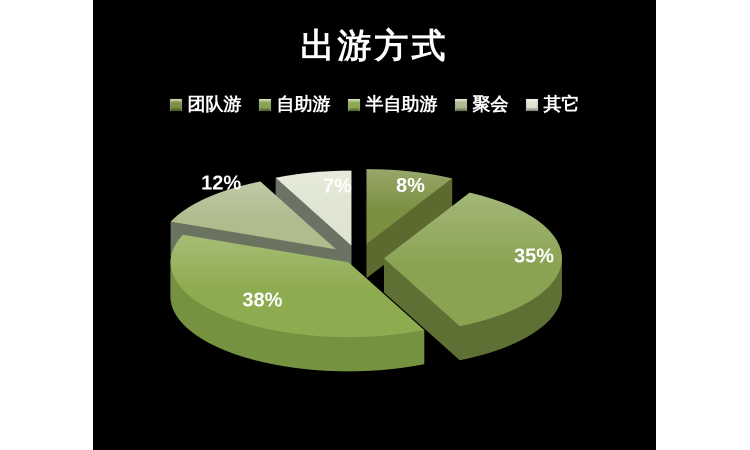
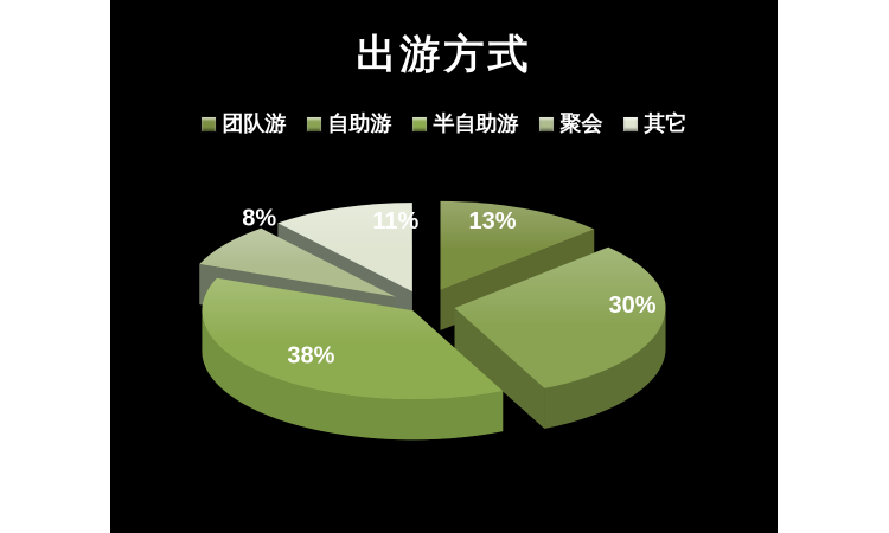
团队游: 8% -> 13%
自助游: 35% -> 30%
聚会: 12% -> 8%
其它: 7% -> 11%
